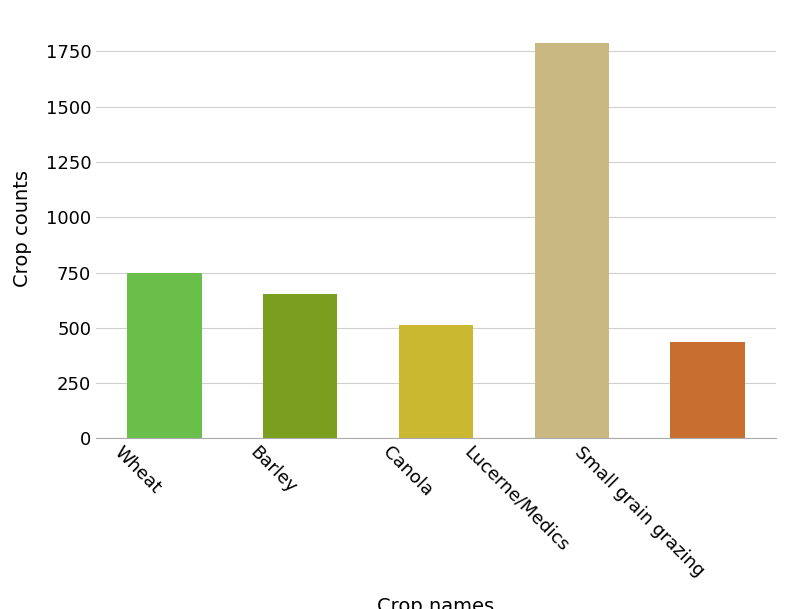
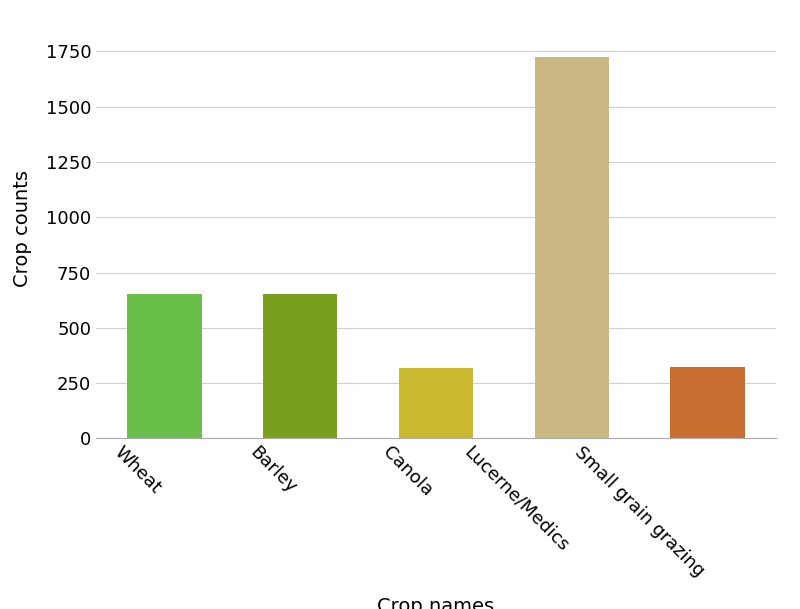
Wheat: 750 -> 655
Canola: 515 -> 320
Lucerne/Medics: 1790 -> 1725
Small grain grazing: 435 -> 325
